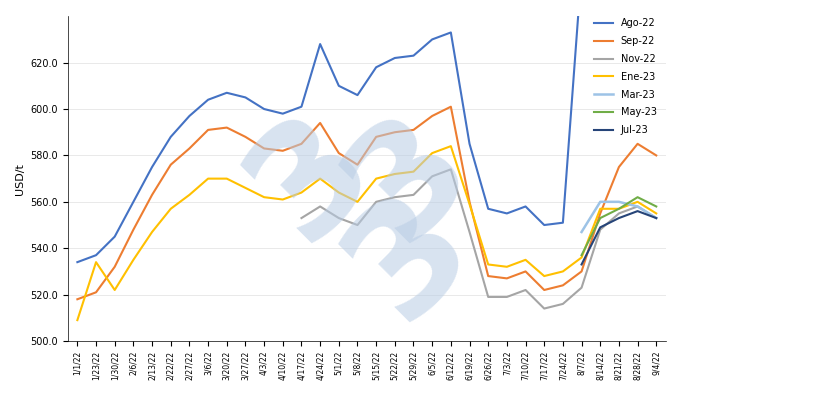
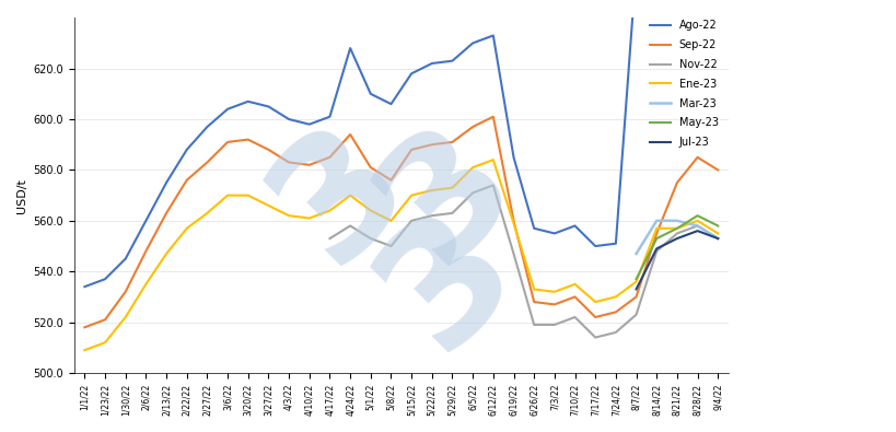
Ene-23/1/23/22: 534 -> 512
